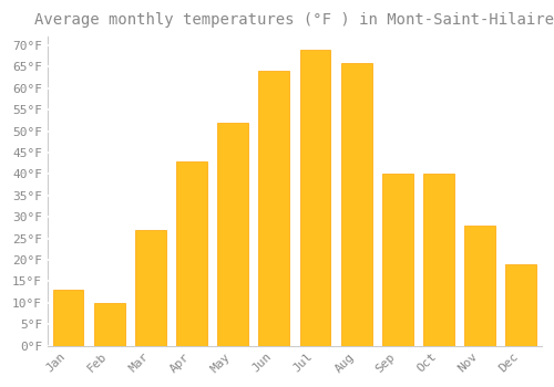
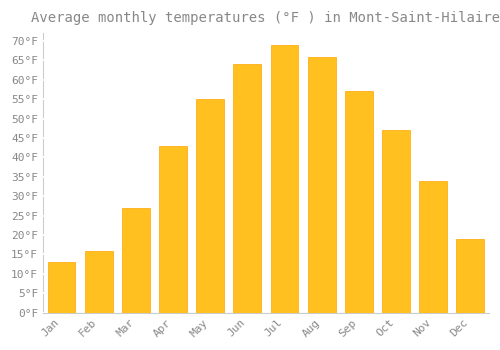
Feb: 10°F -> 16°F
May: 52°F -> 55°F
Sep: 40°F -> 57°F
Oct: 40°F -> 47°F
Nov: 28°F -> 34°F
